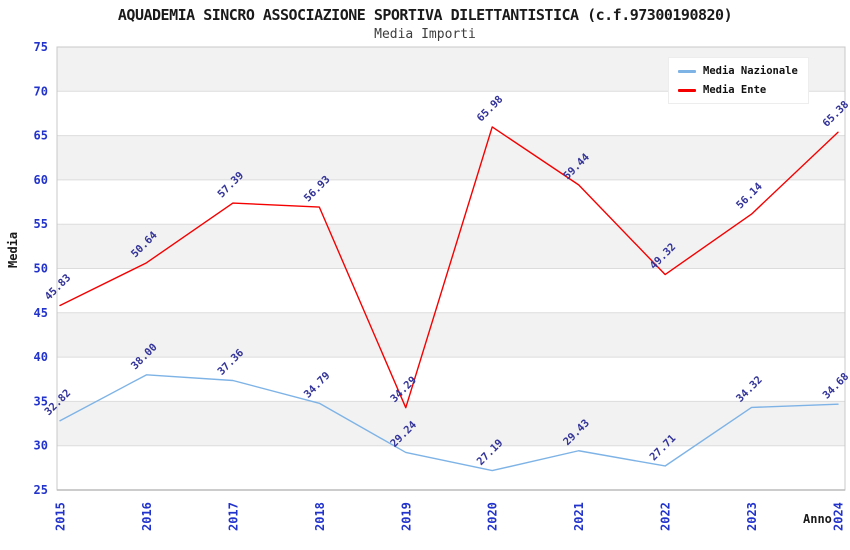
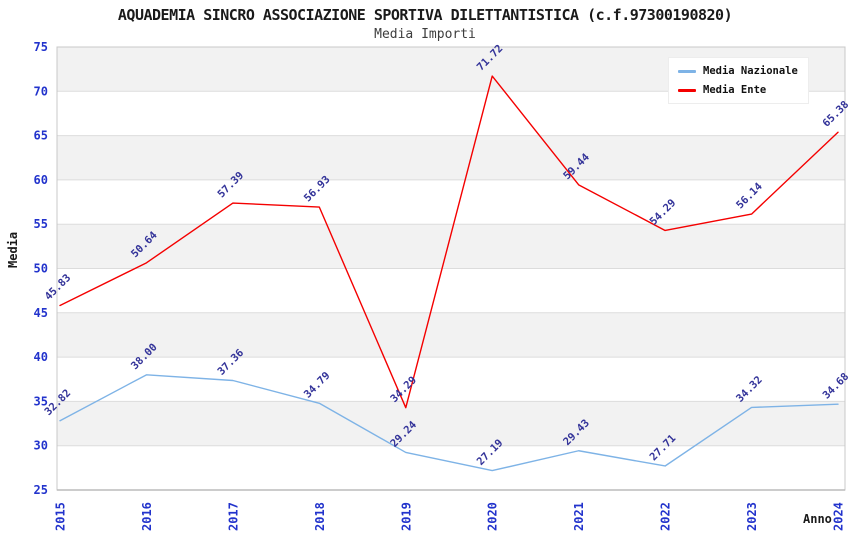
Media Ente/2020: 65.98 -> 71.72
Media Ente/2022: 49.32 -> 54.29
